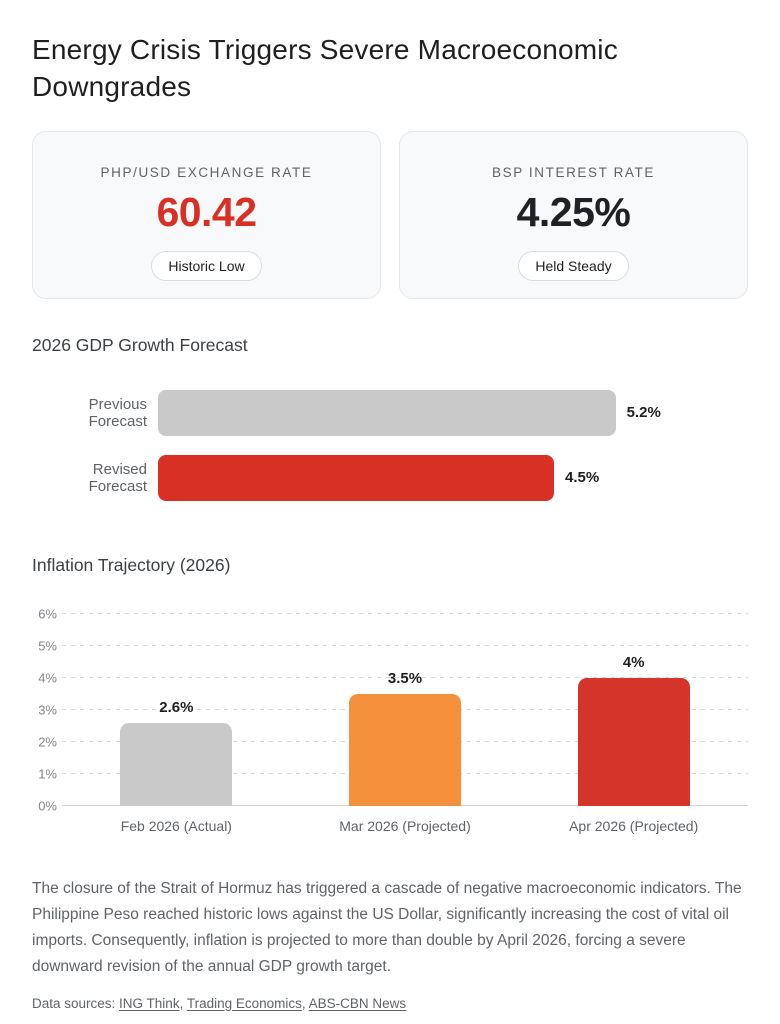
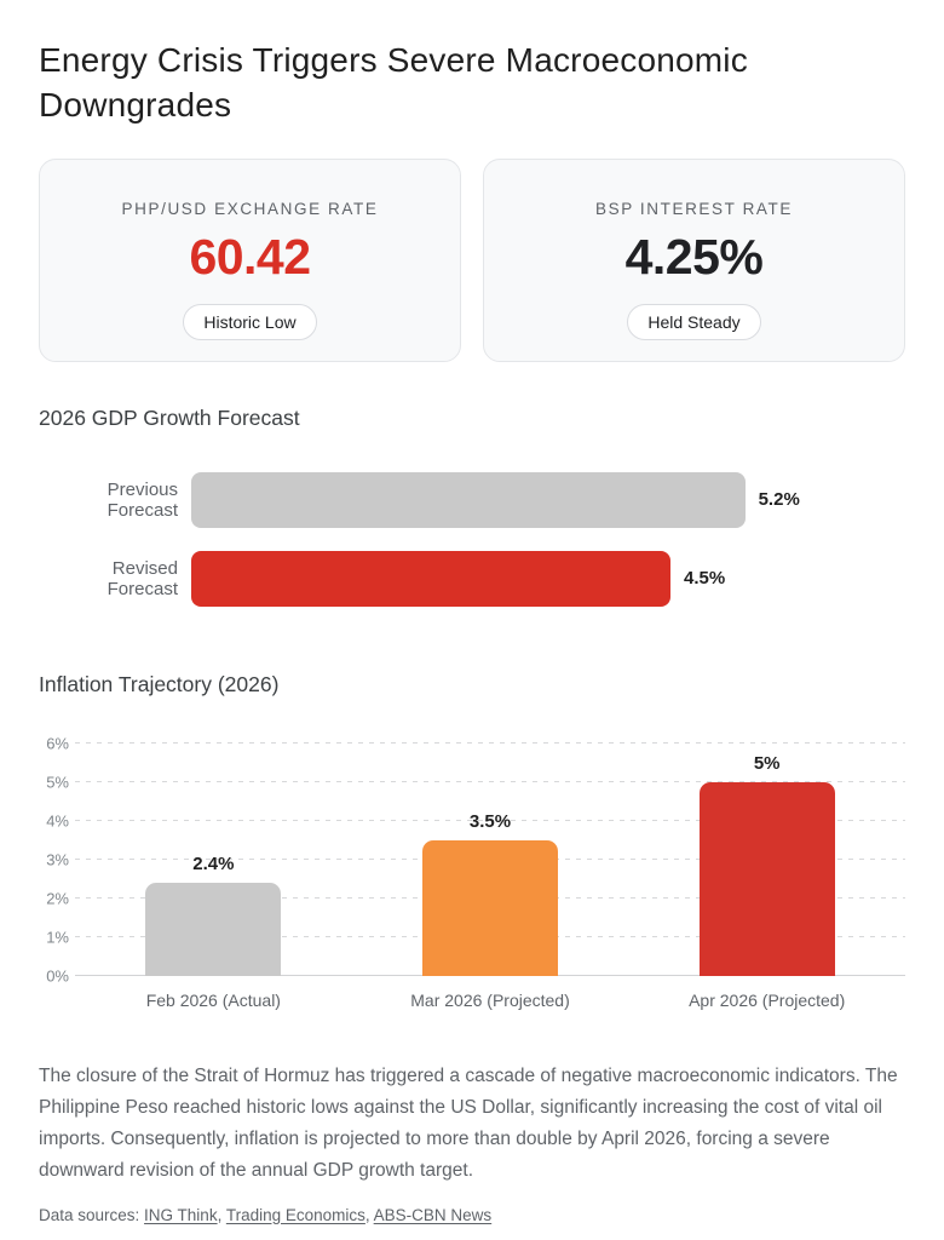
Inflation Trajectory (2026)/Feb 2026 (Actual): 2.6% -> 2.4%
Inflation Trajectory (2026)/Apr 2026 (Projected): 4% -> 5%
